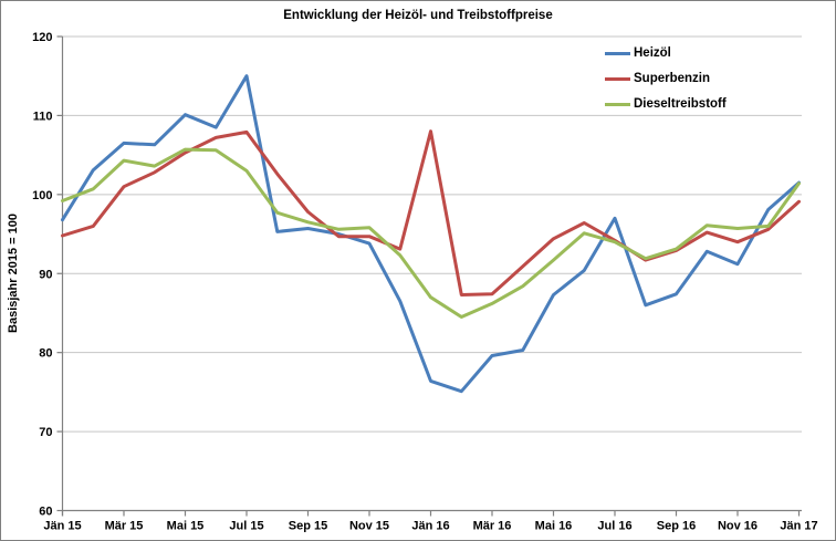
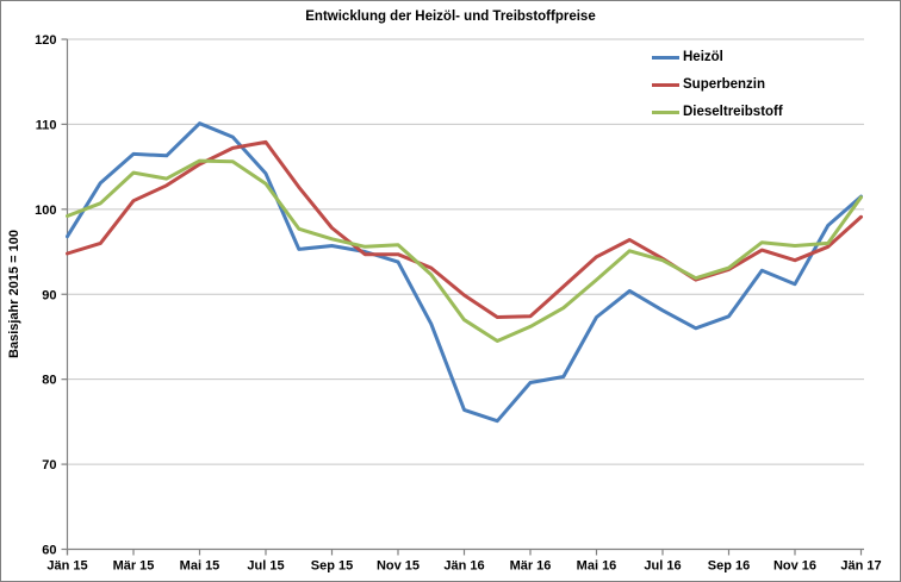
Heizöl/Jul 15: 115 -> 104
Superbenzin/Jän 16: 108 -> 90
Heizöl/Jul 16: 97 -> 88
